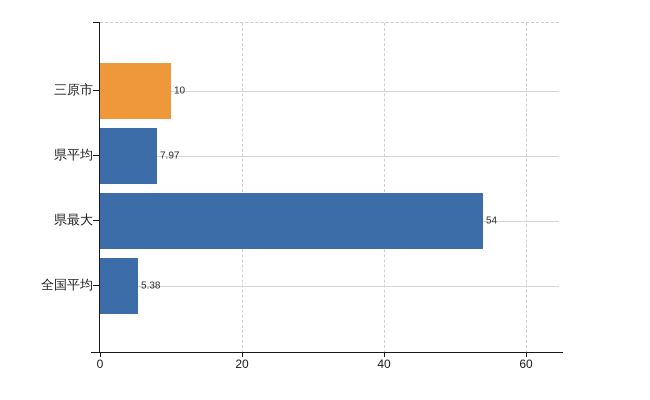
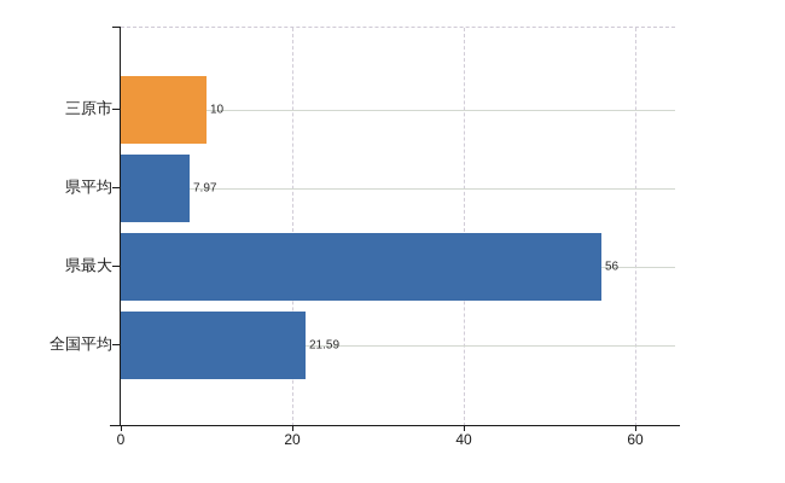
県最大: 54 -> 56
全国平均: 5.38 -> 21.59
